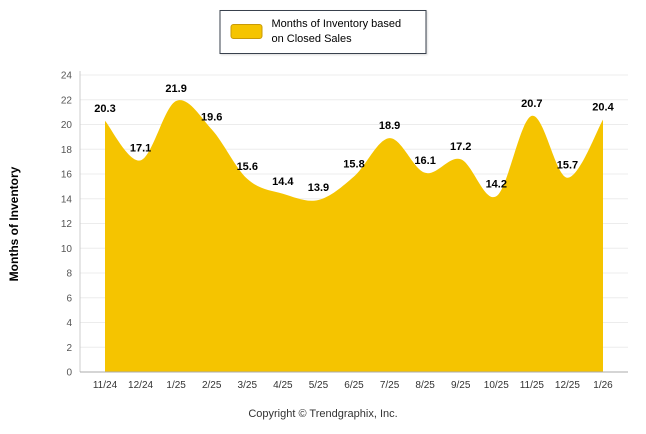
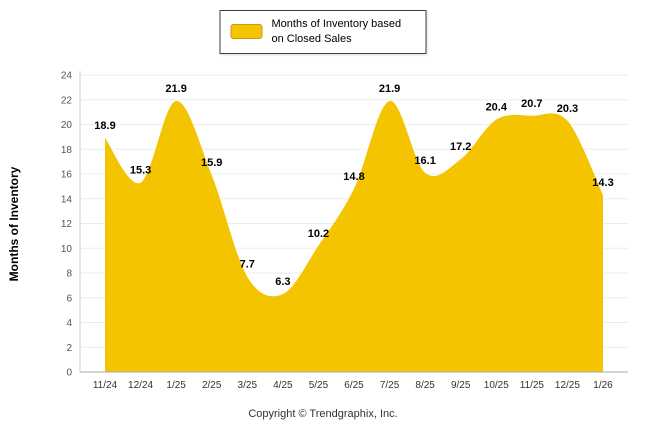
11/24: 20.3 -> 18.9
12/24: 17.1 -> 15.3
2/25: 19.6 -> 15.9
3/25: 15.6 -> 7.7
4/25: 14.4 -> 6.3
5/25: 13.9 -> 10.2
6/25: 15.8 -> 14.8
7/25: 18.9 -> 21.9
10/25: 14.2 -> 20.4
12/25: 15.7 -> 20.3
1/26: 20.4 -> 14.3
